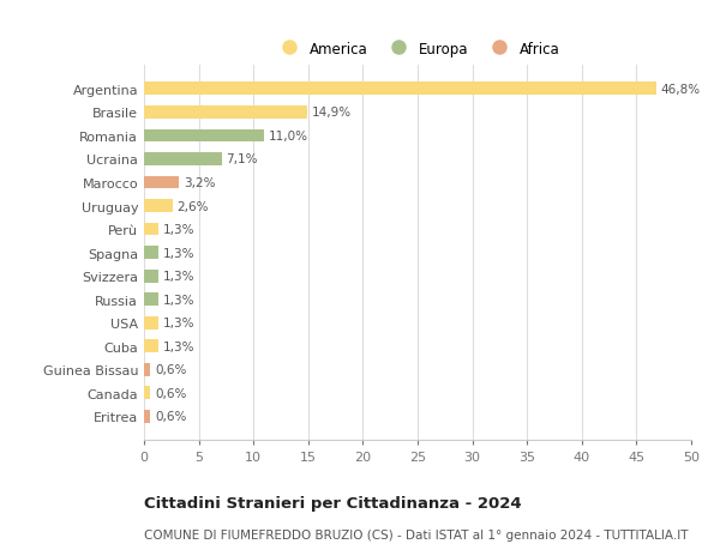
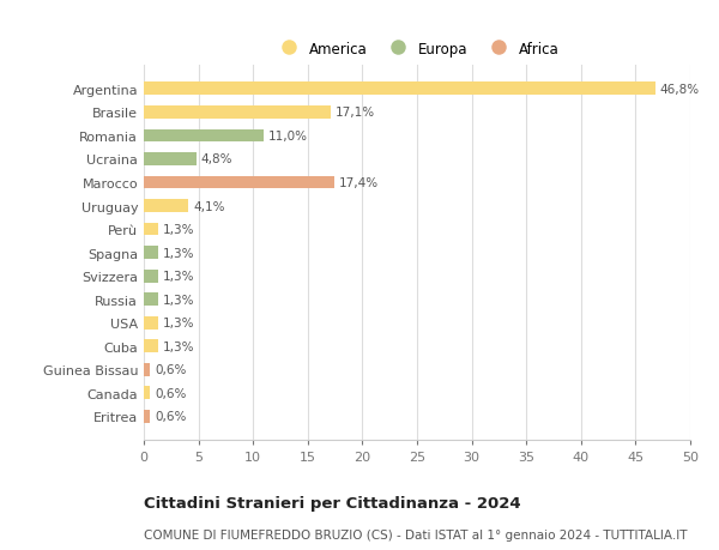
Brasile: 14,9% -> 17,1%
Ucraina: 7,1% -> 4,8%
Marocco: 3,2% -> 17,4%
Uruguay: 2,6% -> 4,1%
